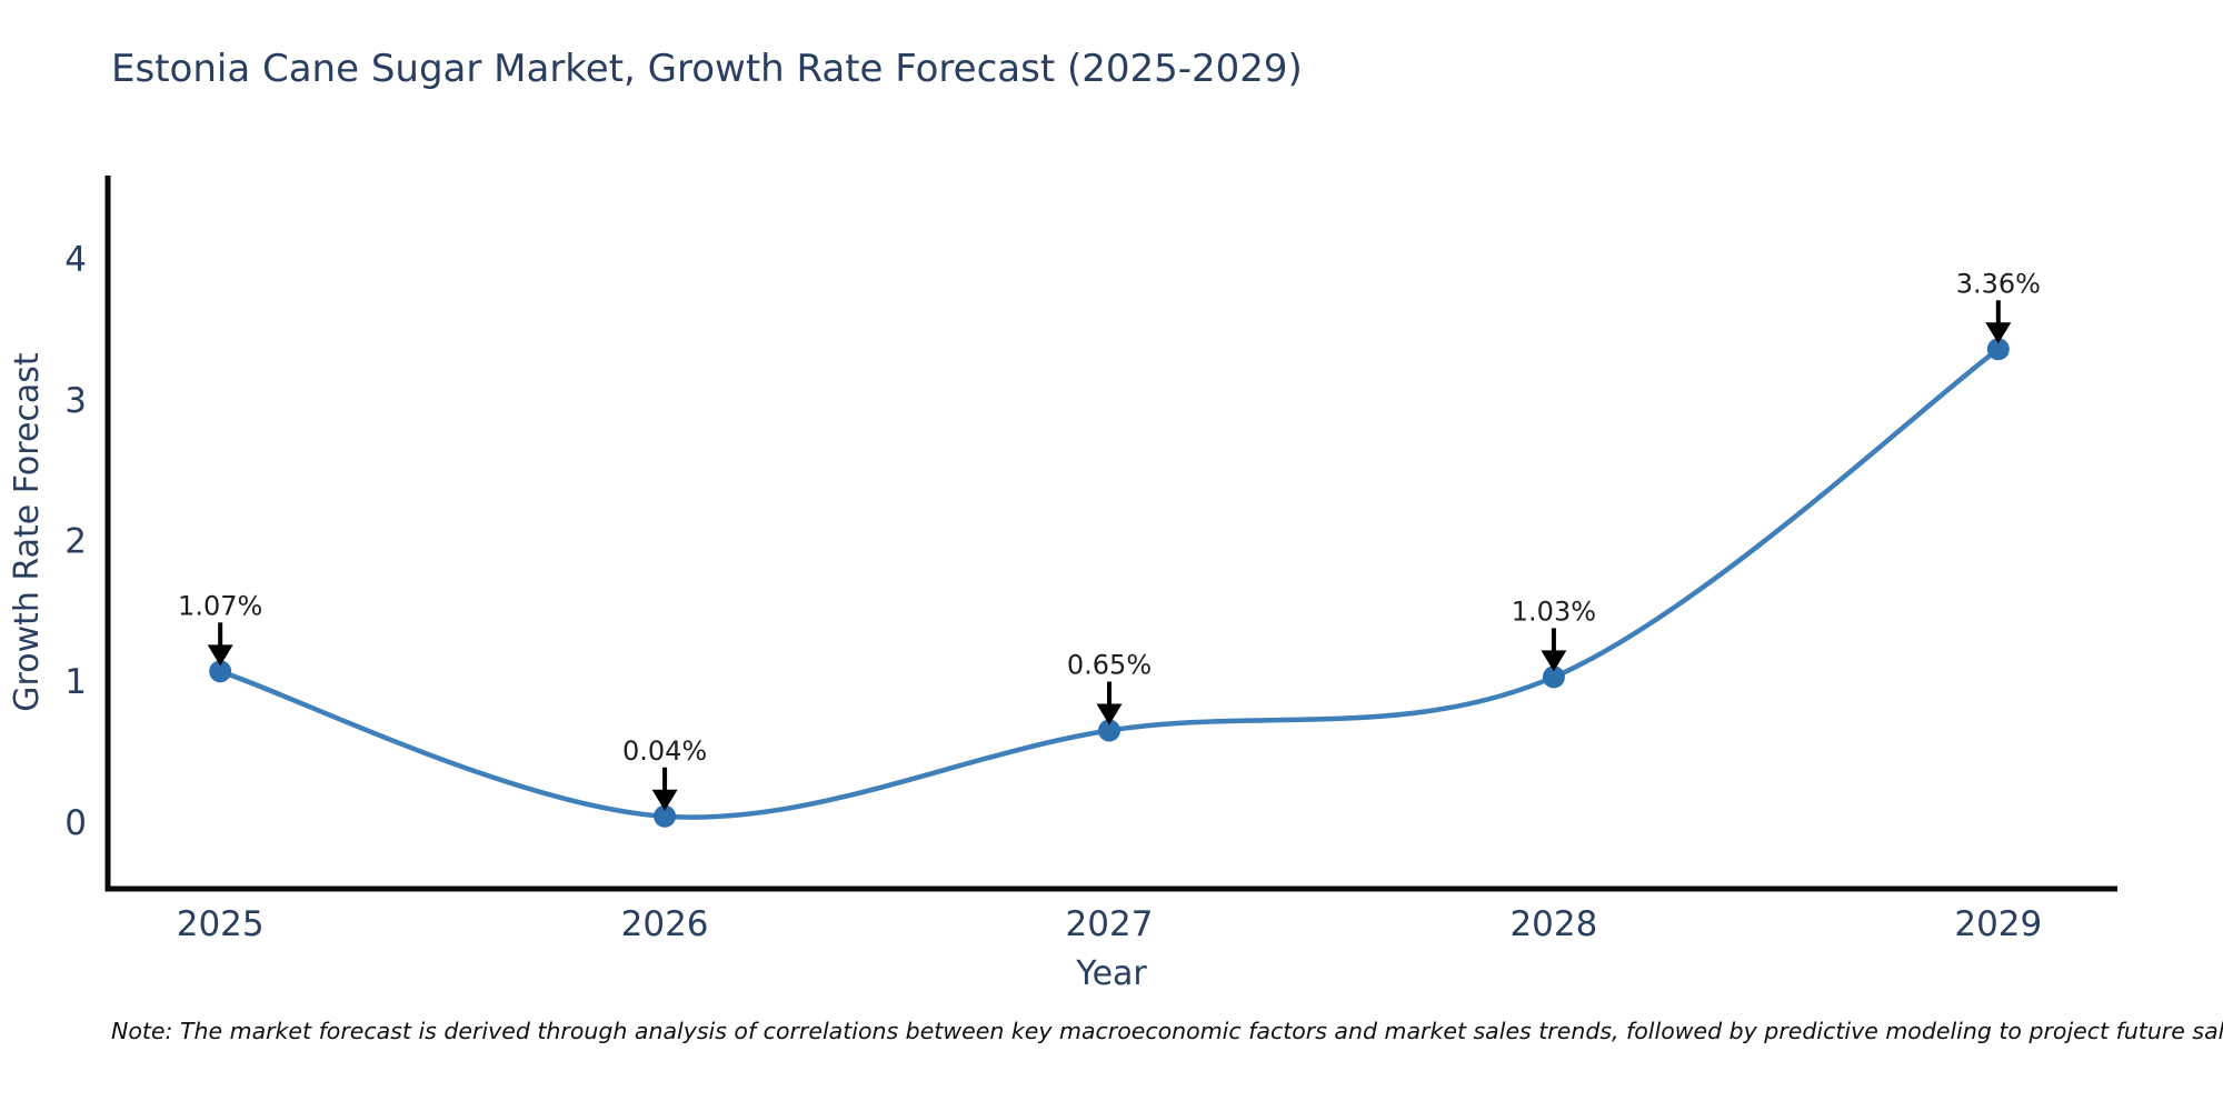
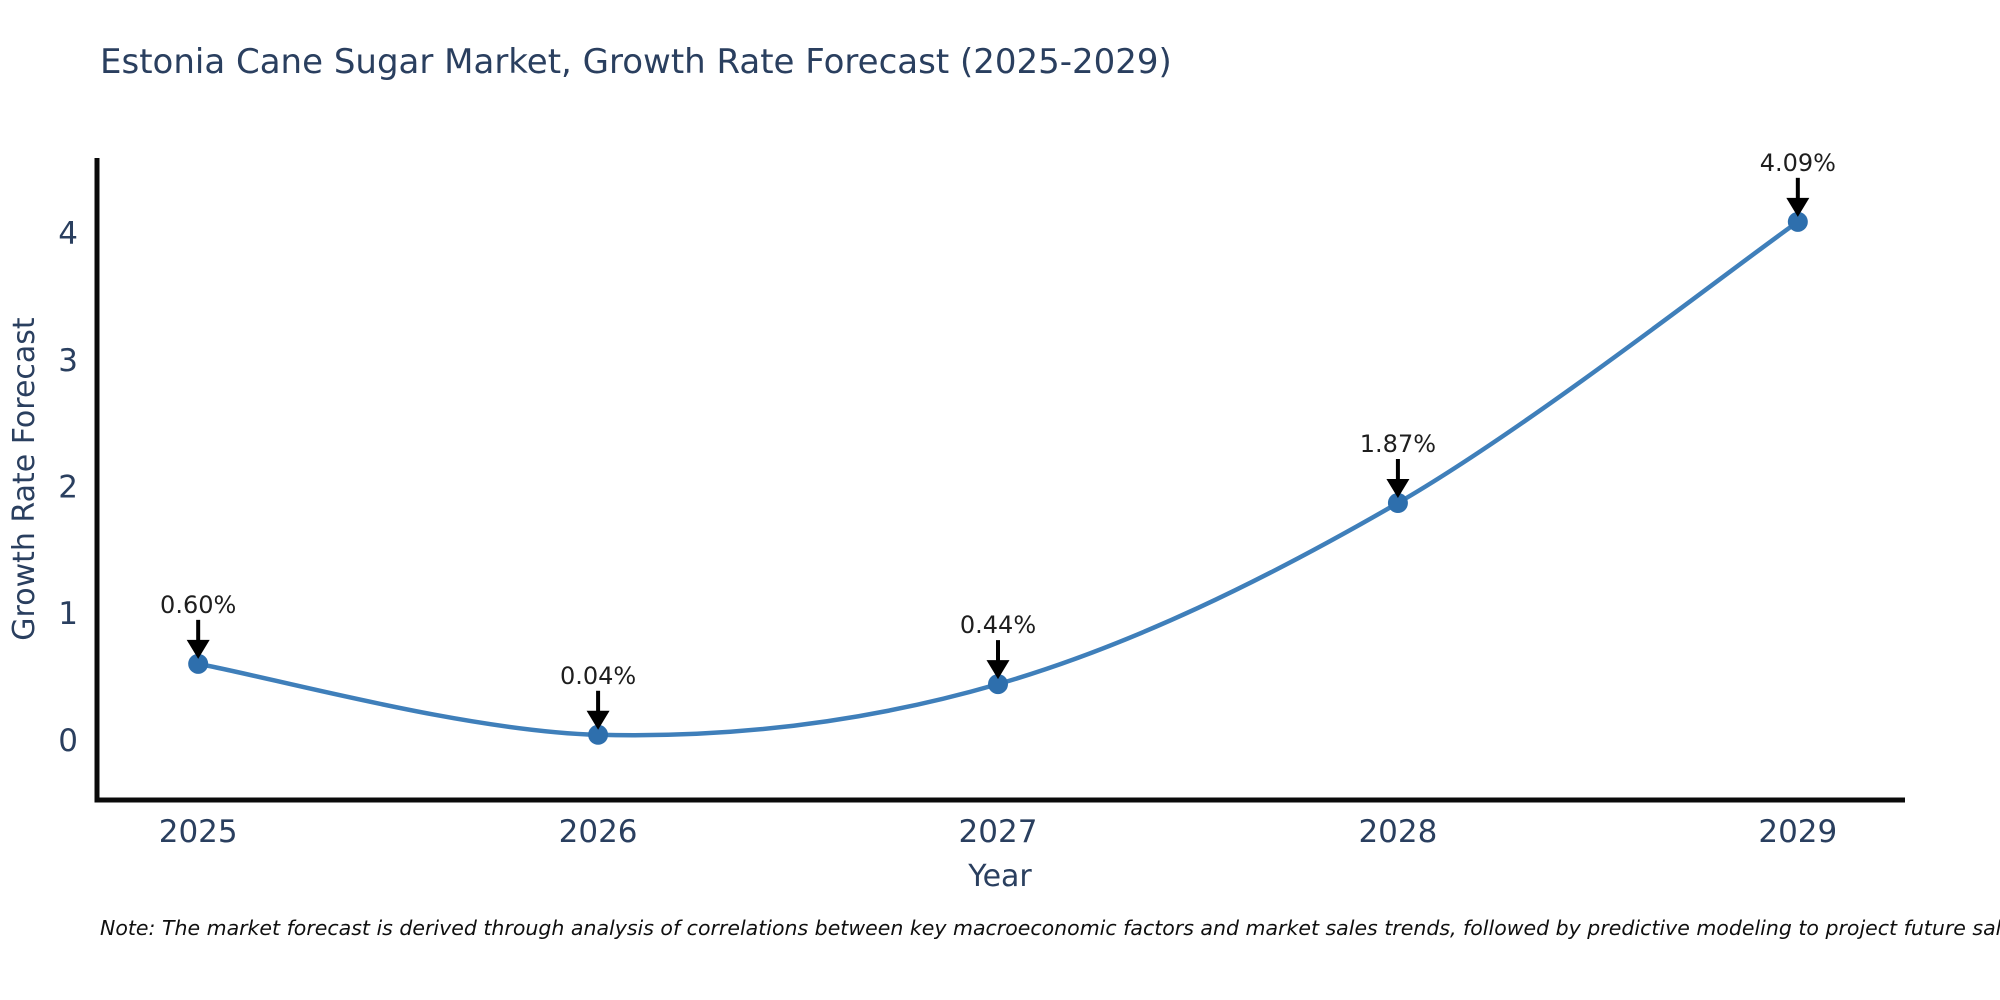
2025: 1.07% -> 0.60%
2027: 0.65% -> 0.44%
2028: 1.03% -> 1.87%
2029: 3.36% -> 4.09%
